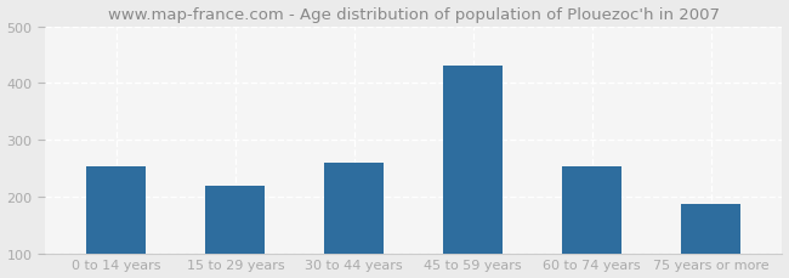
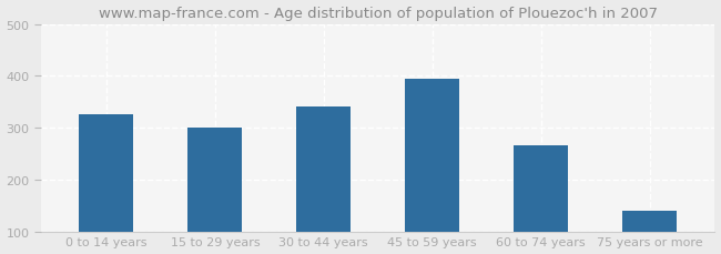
0 to 14 years: 253 -> 325
15 to 29 years: 218 -> 300
30 to 44 years: 260 -> 340
45 to 59 years: 430 -> 395
60 to 74 years: 253 -> 265
75 years or more: 186 -> 140
